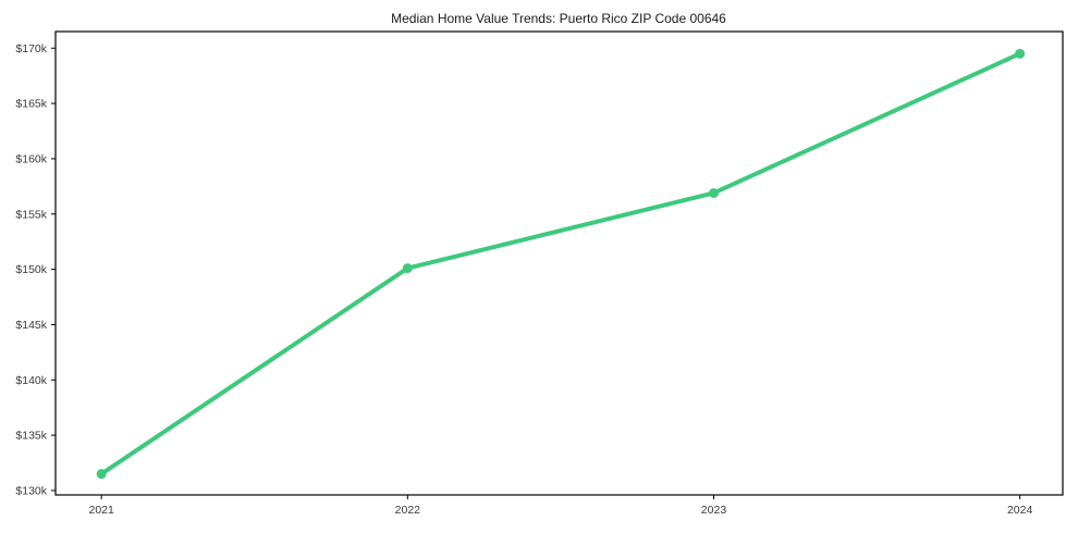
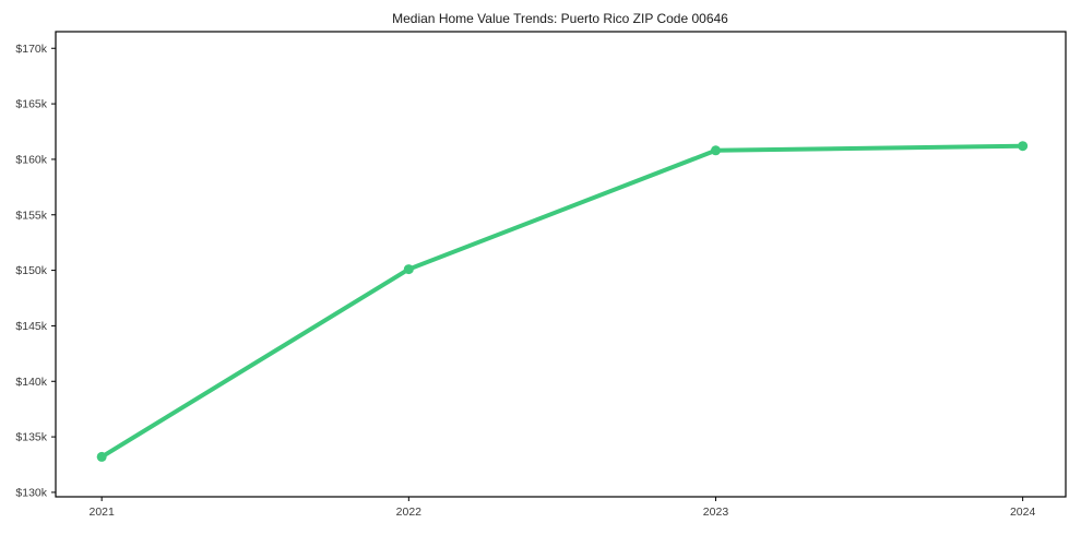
2021: $131.5k -> $133.2k
2023: $156.9k -> $160.8k
2024: $169.5k -> $161.2k
